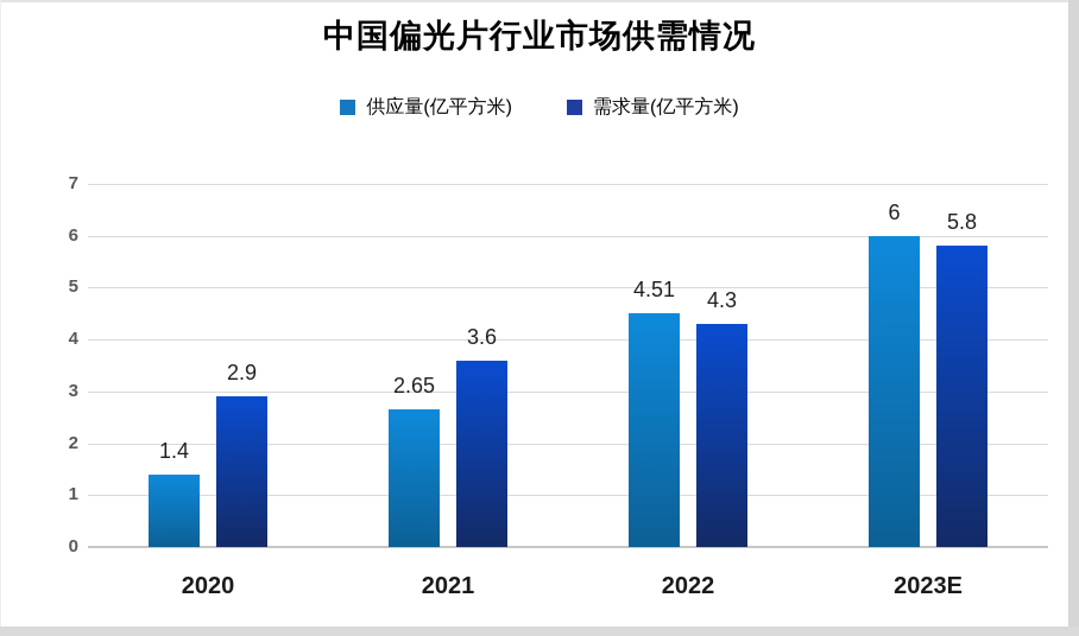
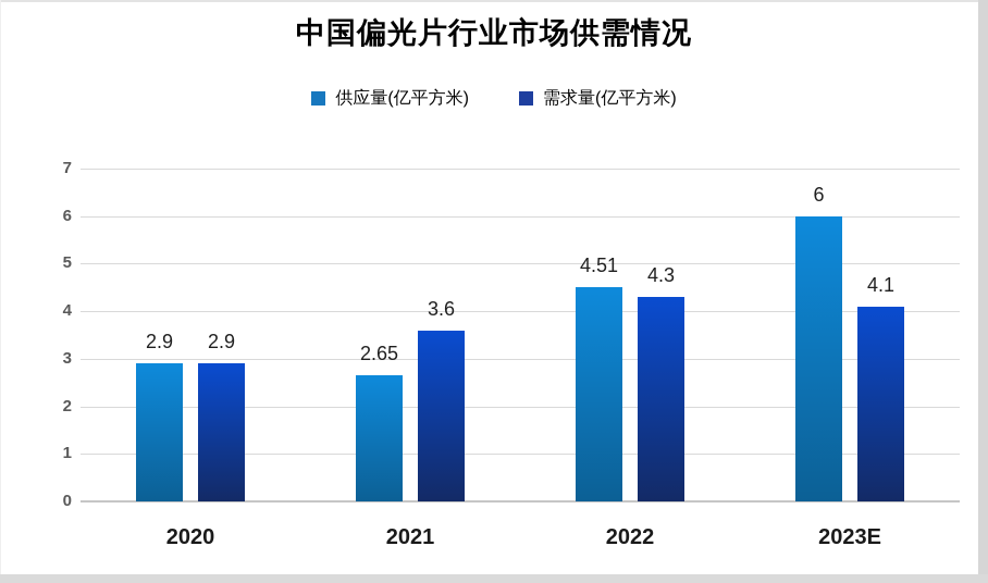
供应量(亿平方米)/2020: 1.4 -> 2.9
需求量(亿平方米)/2023E: 5.8 -> 4.1
